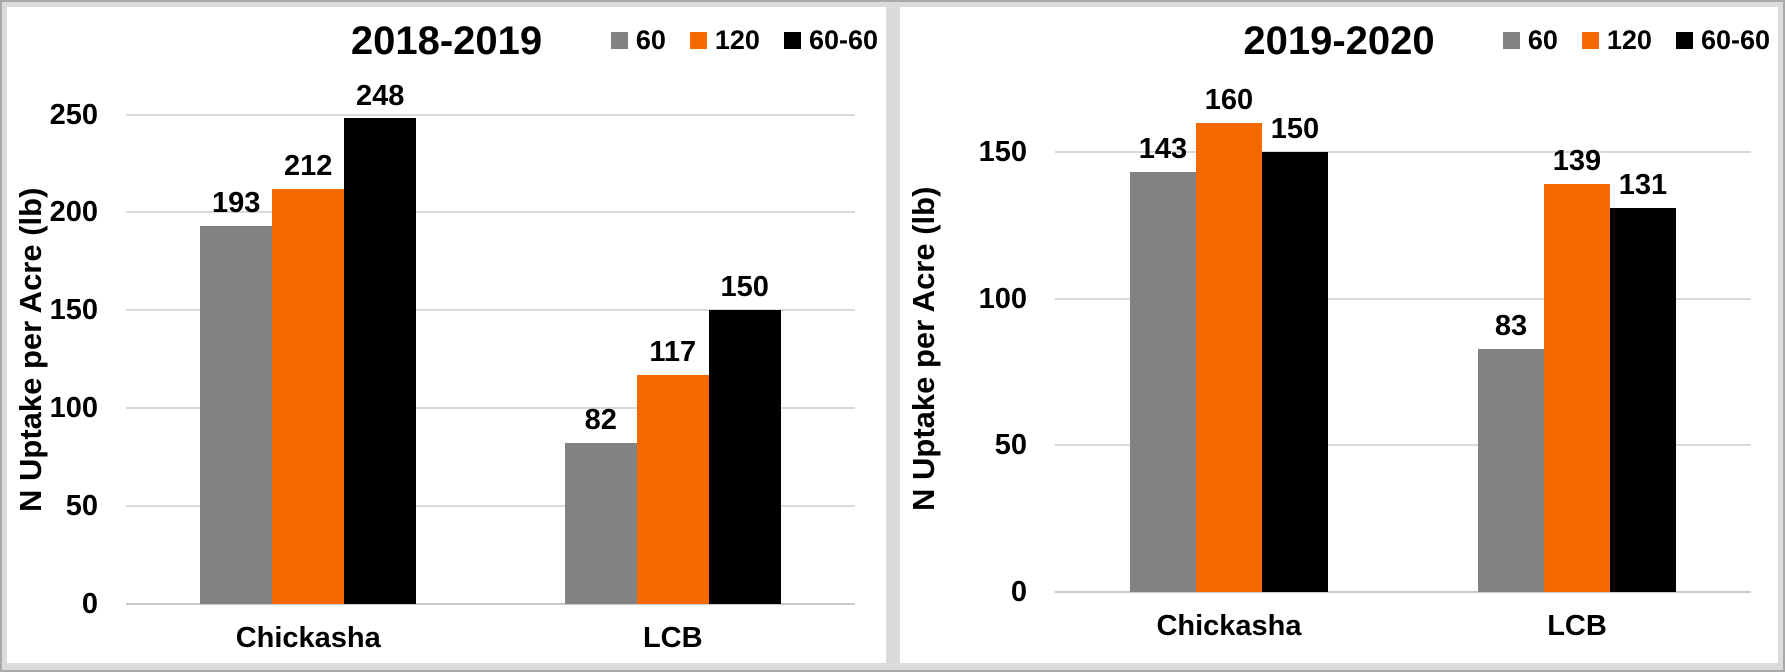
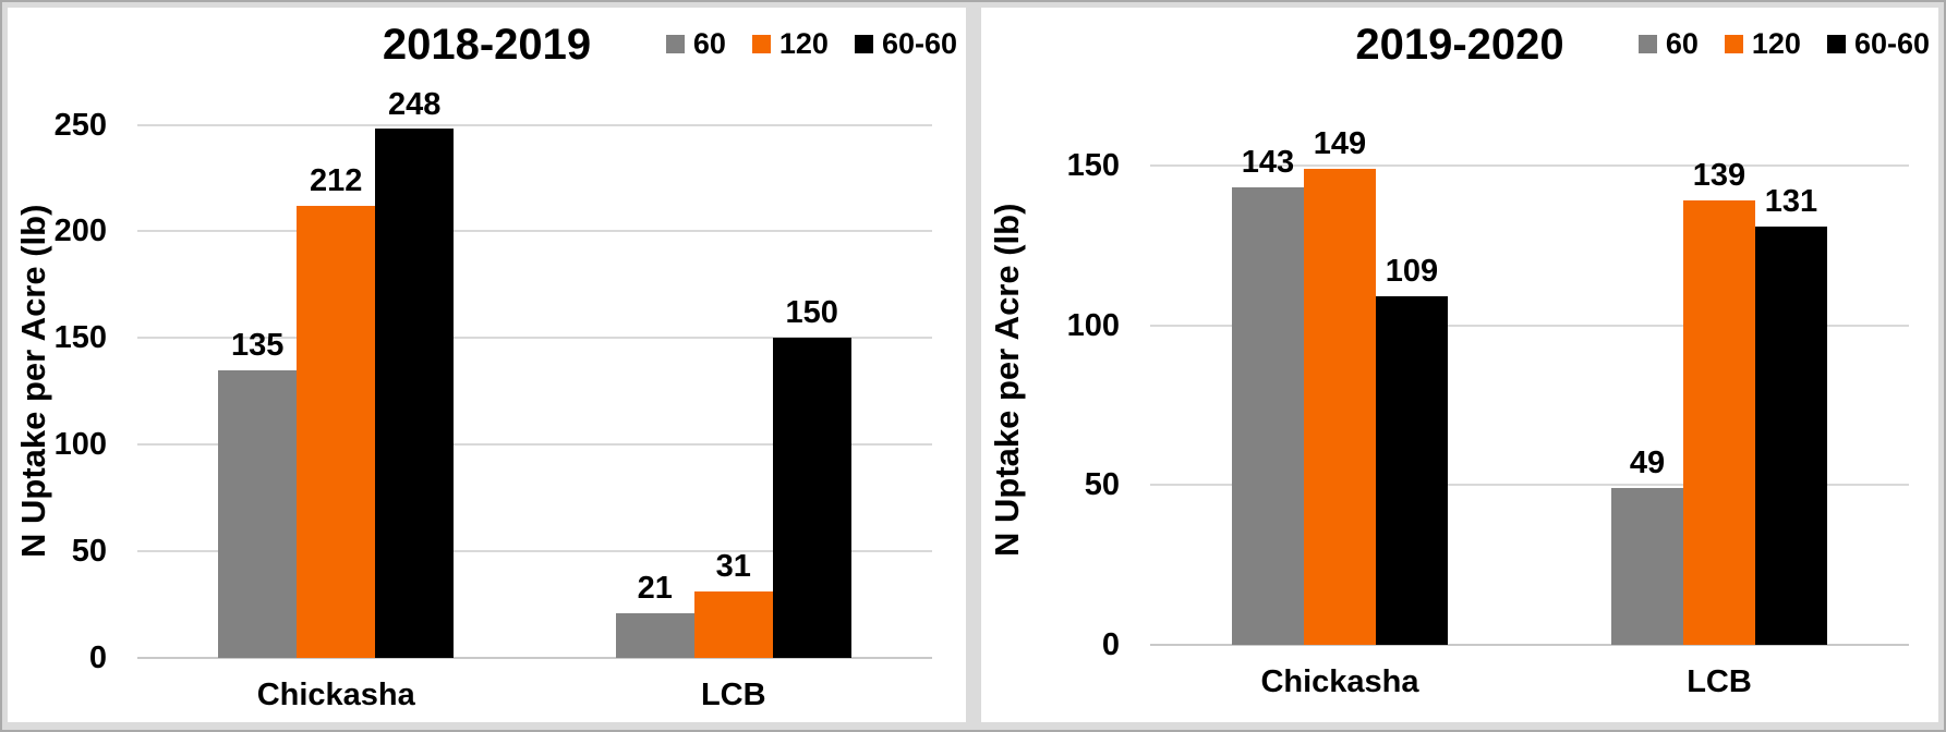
2018-2019/60/Chickasha: 193 -> 135
2018-2019/60/LCB: 82 -> 21
2018-2019/120/LCB: 117 -> 31
2019-2020/120/Chickasha: 160 -> 149
2019-2020/60-60/Chickasha: 150 -> 109
2019-2020/60/LCB: 83 -> 49
